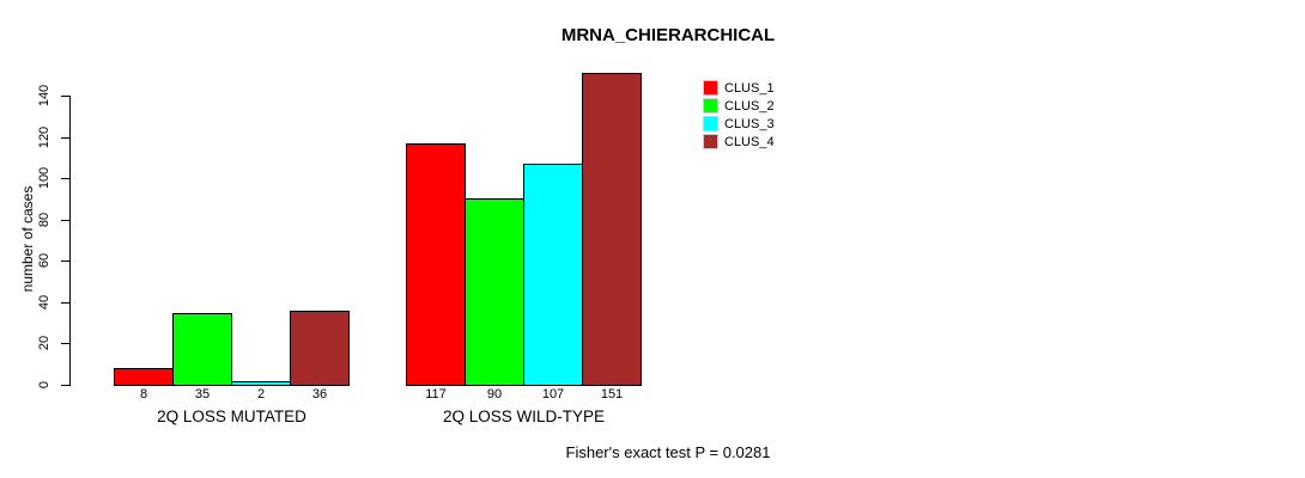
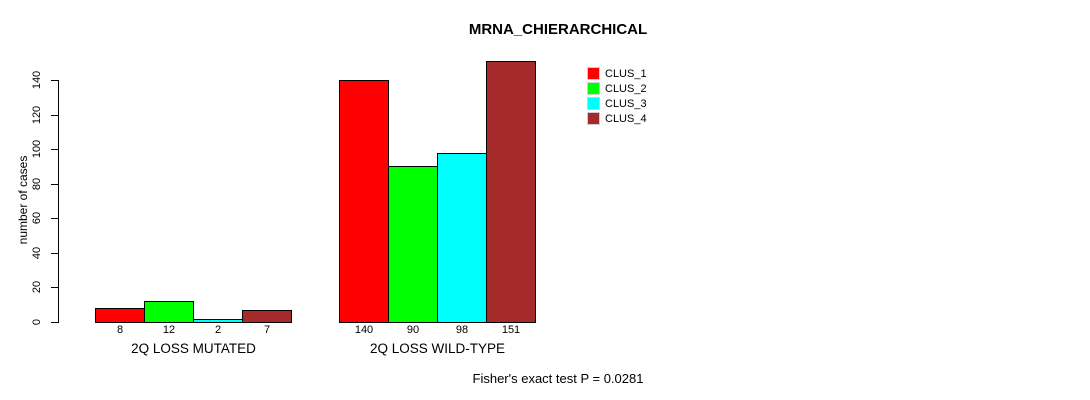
CLUS_2/2Q LOSS MUTATED: 35 -> 12
CLUS_4/2Q LOSS MUTATED: 36 -> 7
CLUS_1/2Q LOSS WILD-TYPE: 117 -> 140
CLUS_3/2Q LOSS WILD-TYPE: 107 -> 98
